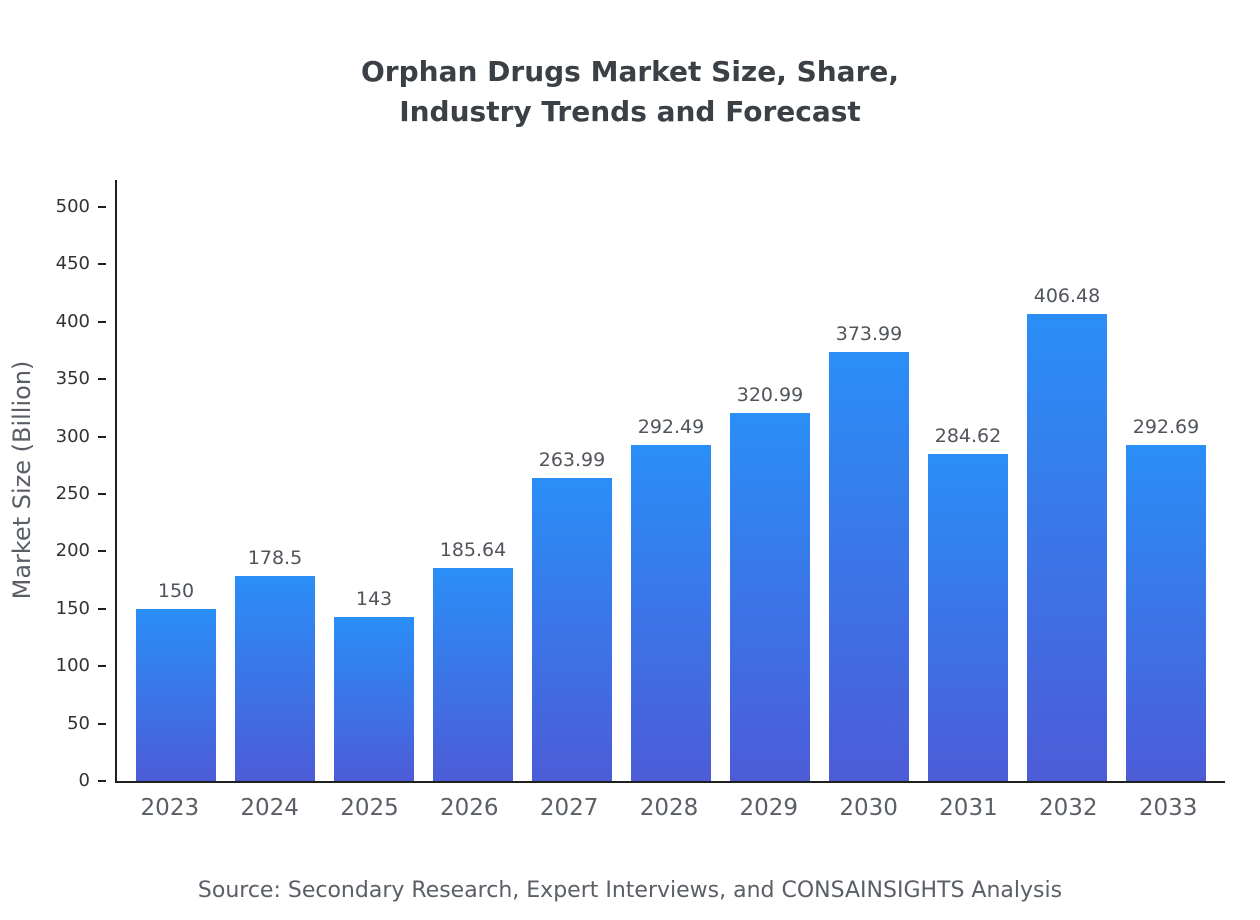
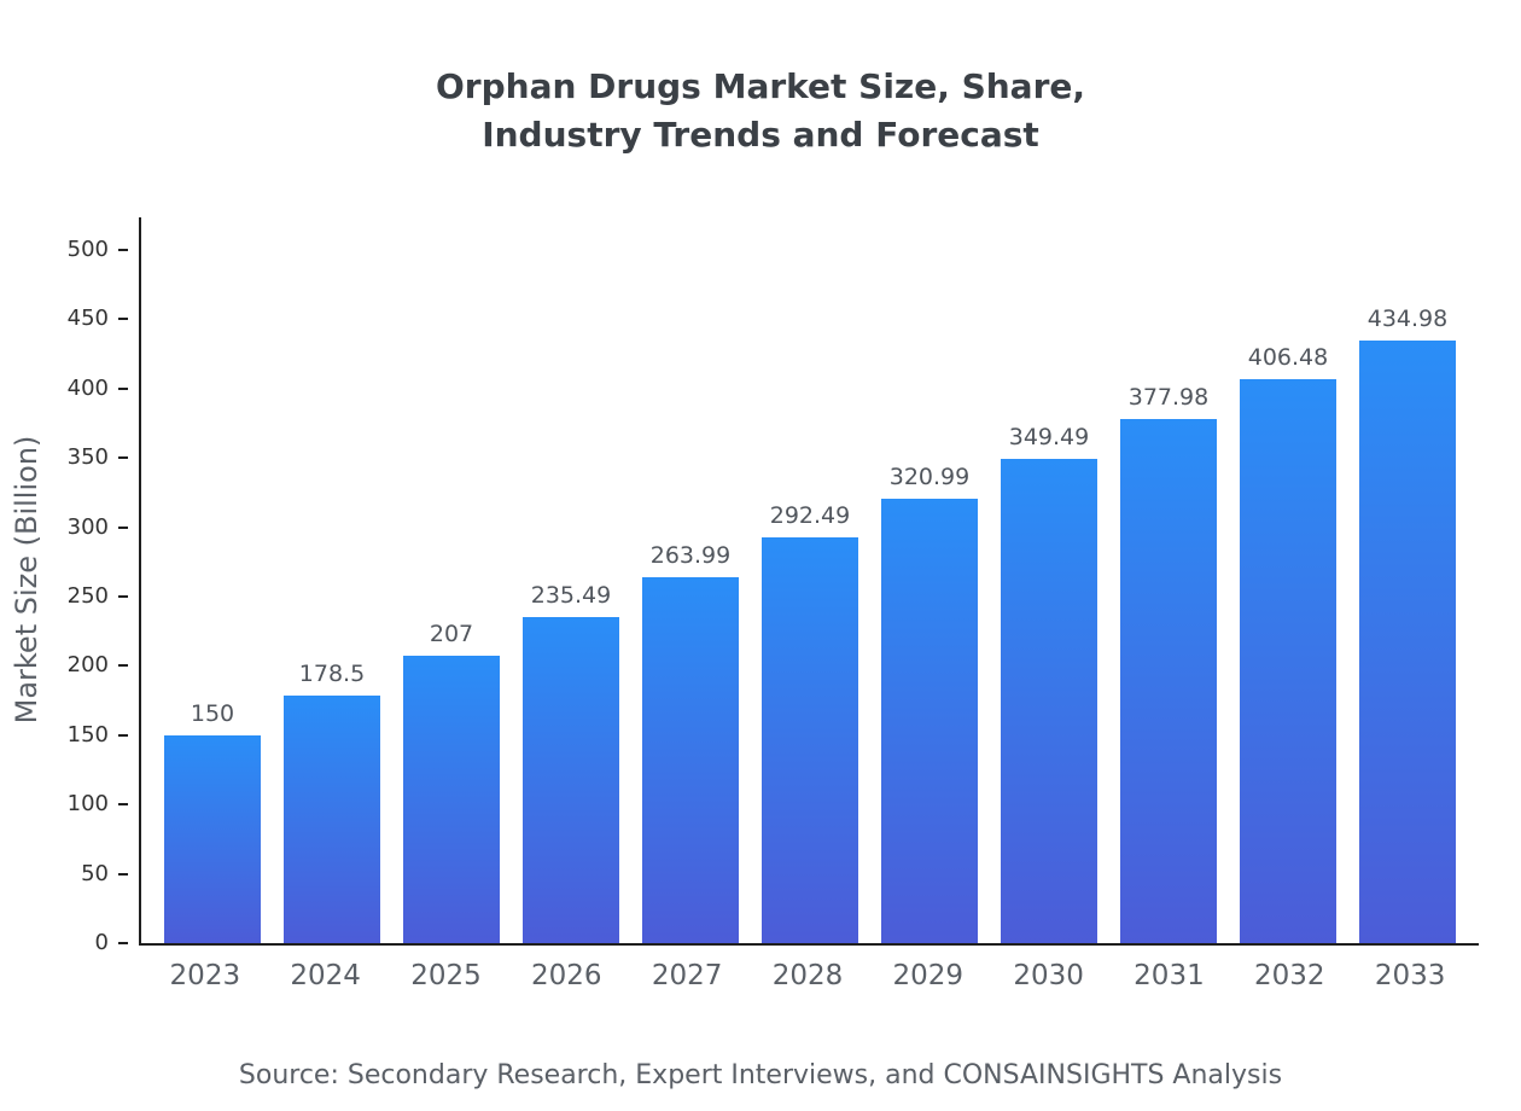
2025: 143 -> 207
2026: 185.64 -> 235.49
2030: 373.99 -> 349.49
2031: 284.62 -> 377.98
2033: 292.69 -> 434.98
